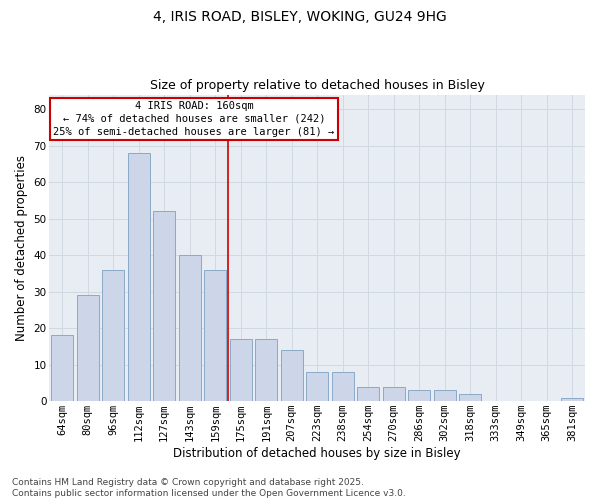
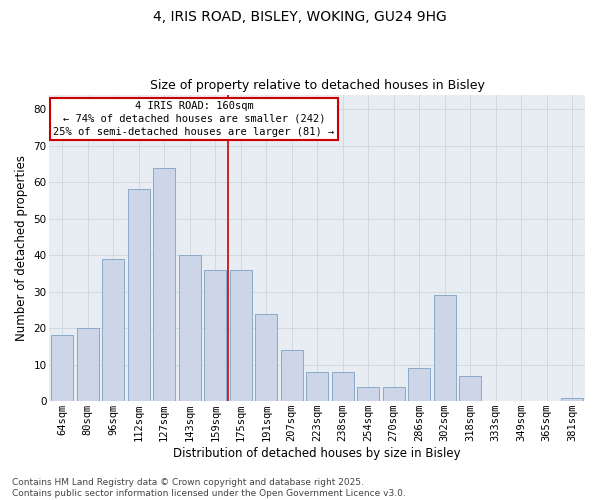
80sqm: 29 -> 20
96sqm: 36 -> 39
112sqm: 68 -> 58
127sqm: 52 -> 64
175sqm: 17 -> 36
191sqm: 17 -> 24
286sqm: 3 -> 9
302sqm: 3 -> 29
318sqm: 2 -> 7
